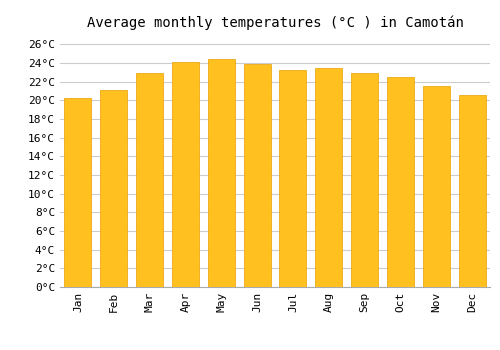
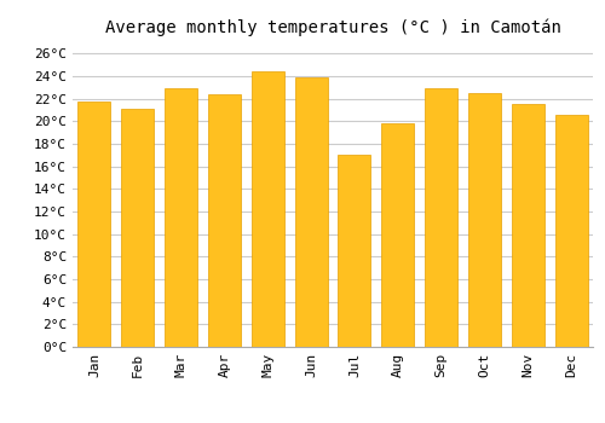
Jan: 20.2°C -> 21.8°C
Apr: 24.1°C -> 22.4°C
Jul: 23.2°C -> 17.0°C
Aug: 23.5°C -> 19.8°C
